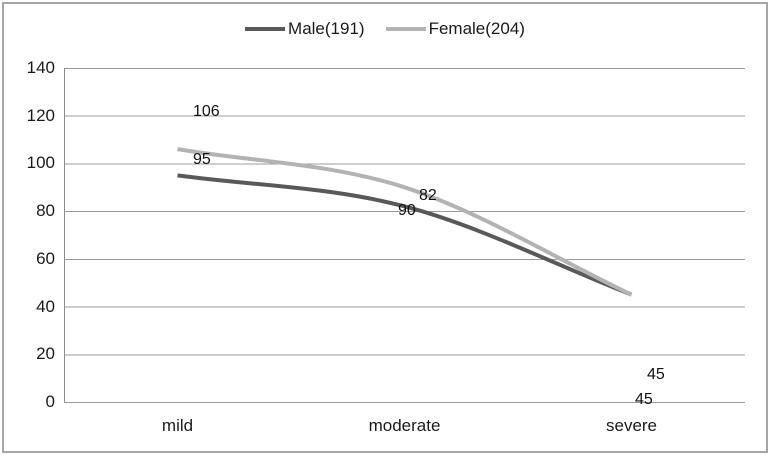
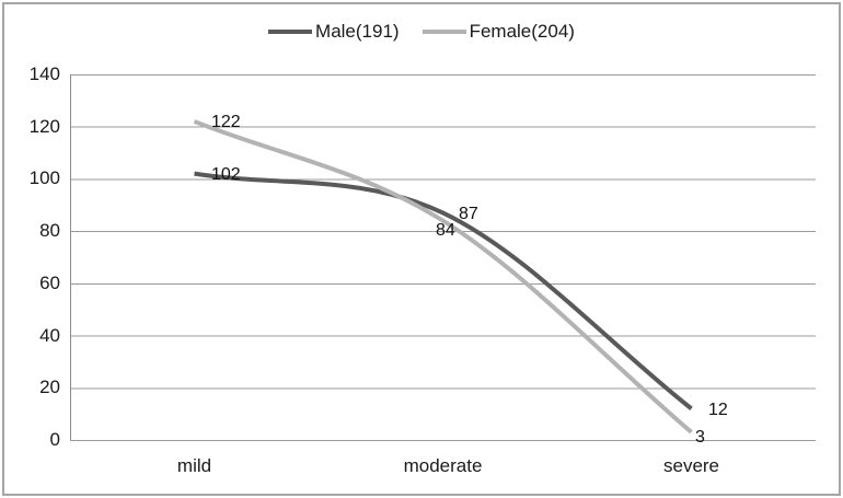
Male(191)/mild: 95 -> 102
Female(204)/mild: 106 -> 122
Male(191)/moderate: 82 -> 87
Female(204)/moderate: 90 -> 84
Male(191)/severe: 45 -> 12
Female(204)/severe: 45 -> 3
